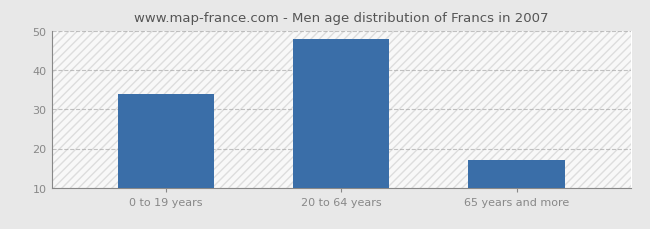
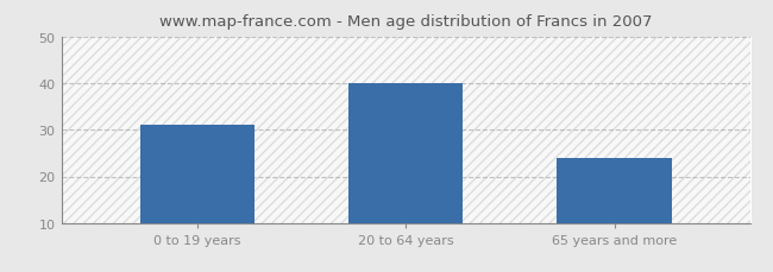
0 to 19 years: 34 -> 31
20 to 64 years: 48 -> 40
65 years and more: 17 -> 24
